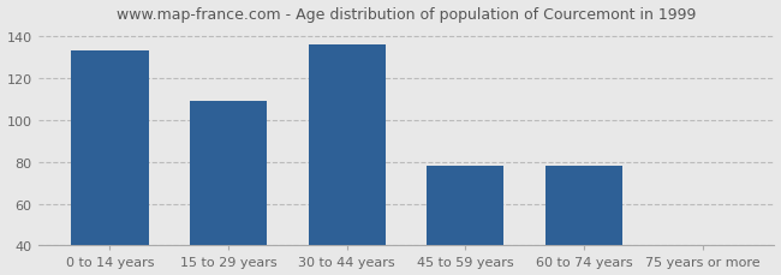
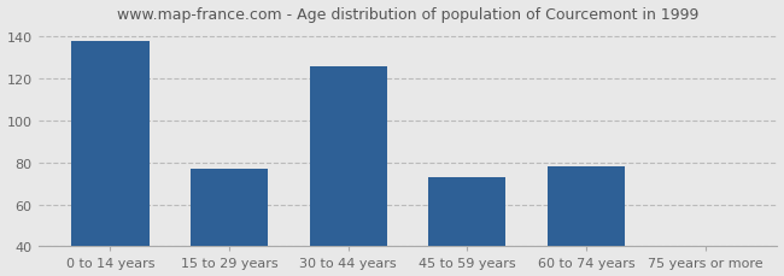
0 to 14 years: 133 -> 138
15 to 29 years: 109 -> 77
30 to 44 years: 136 -> 126
45 to 59 years: 78 -> 73
